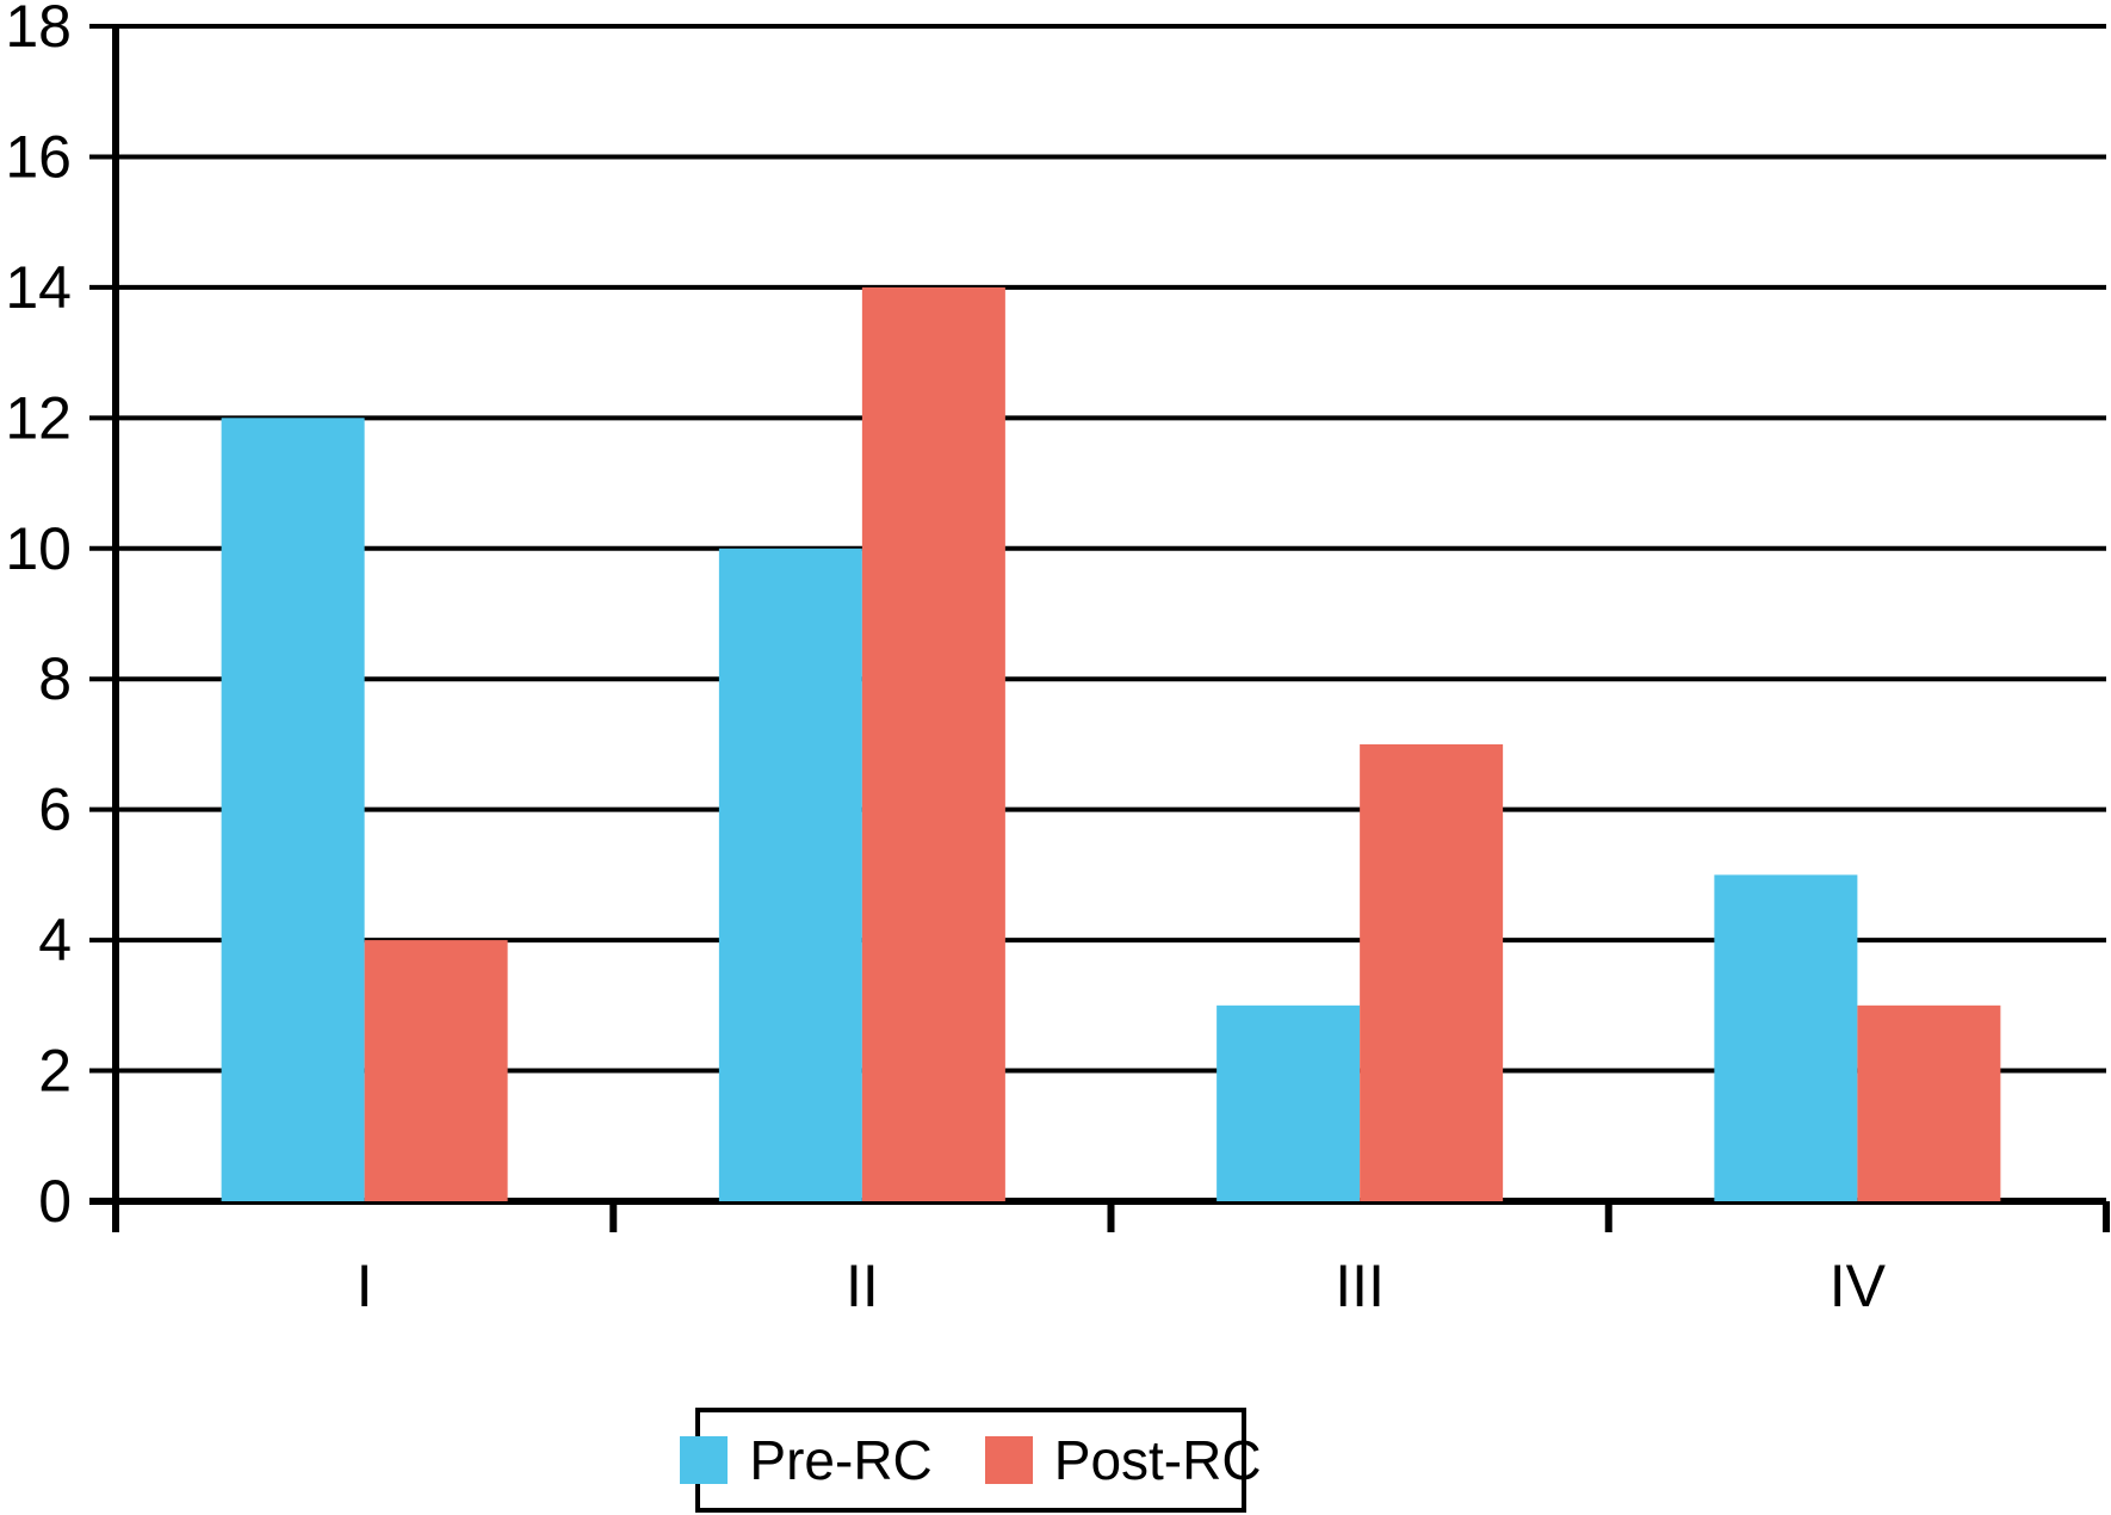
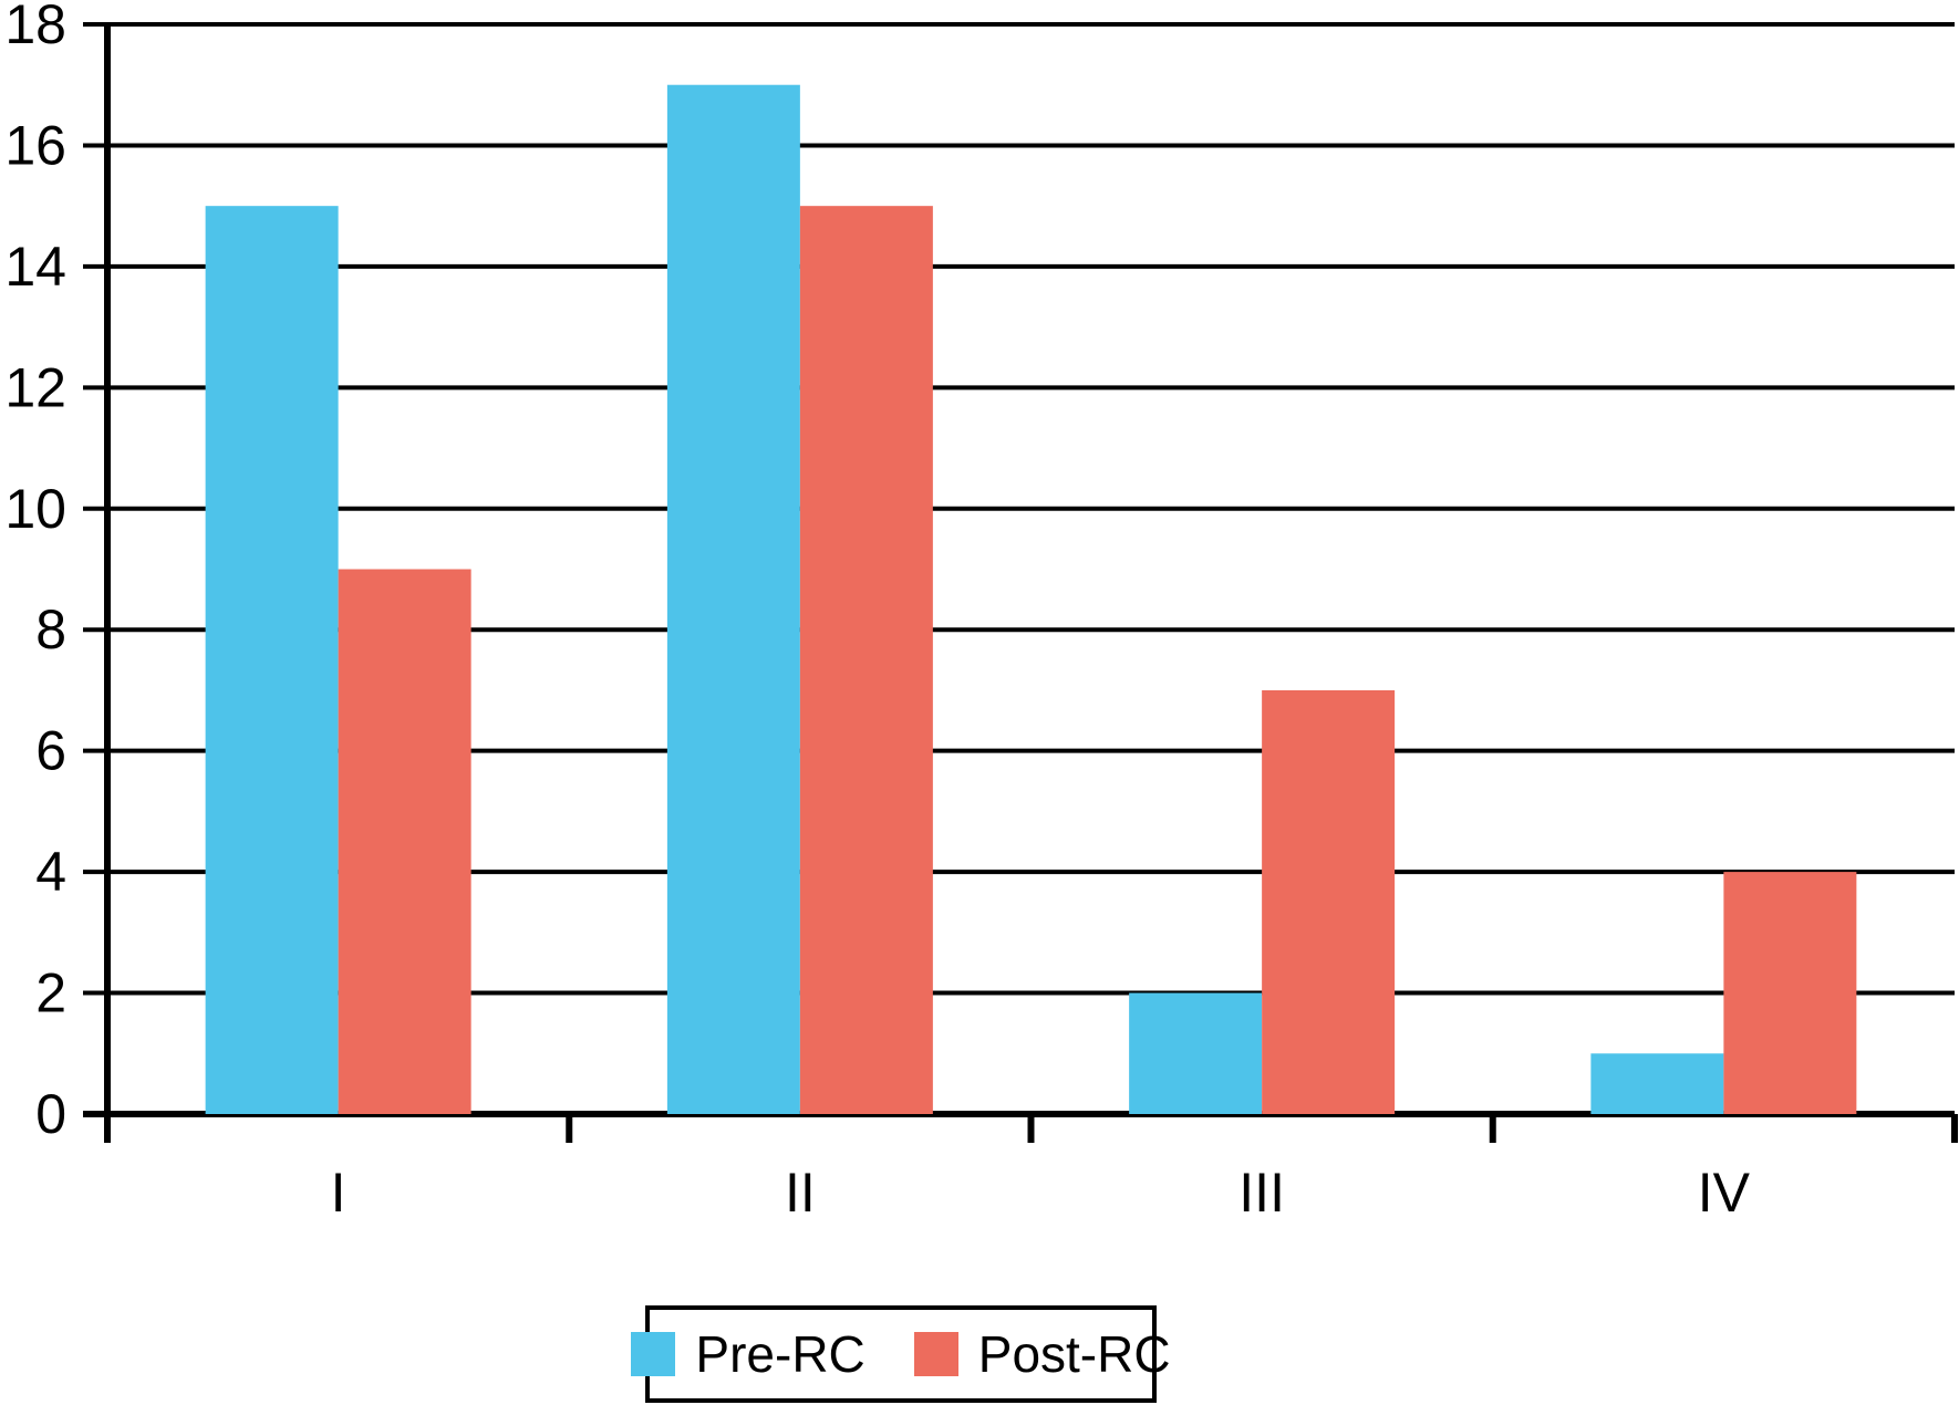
Pre-RC/I: 12 -> 15
Post-RC/I: 4 -> 9
Pre-RC/II: 10 -> 17
Post-RC/II: 14 -> 15
Pre-RC/III: 3 -> 2
Pre-RC/IV: 5 -> 1
Post-RC/IV: 3 -> 4
